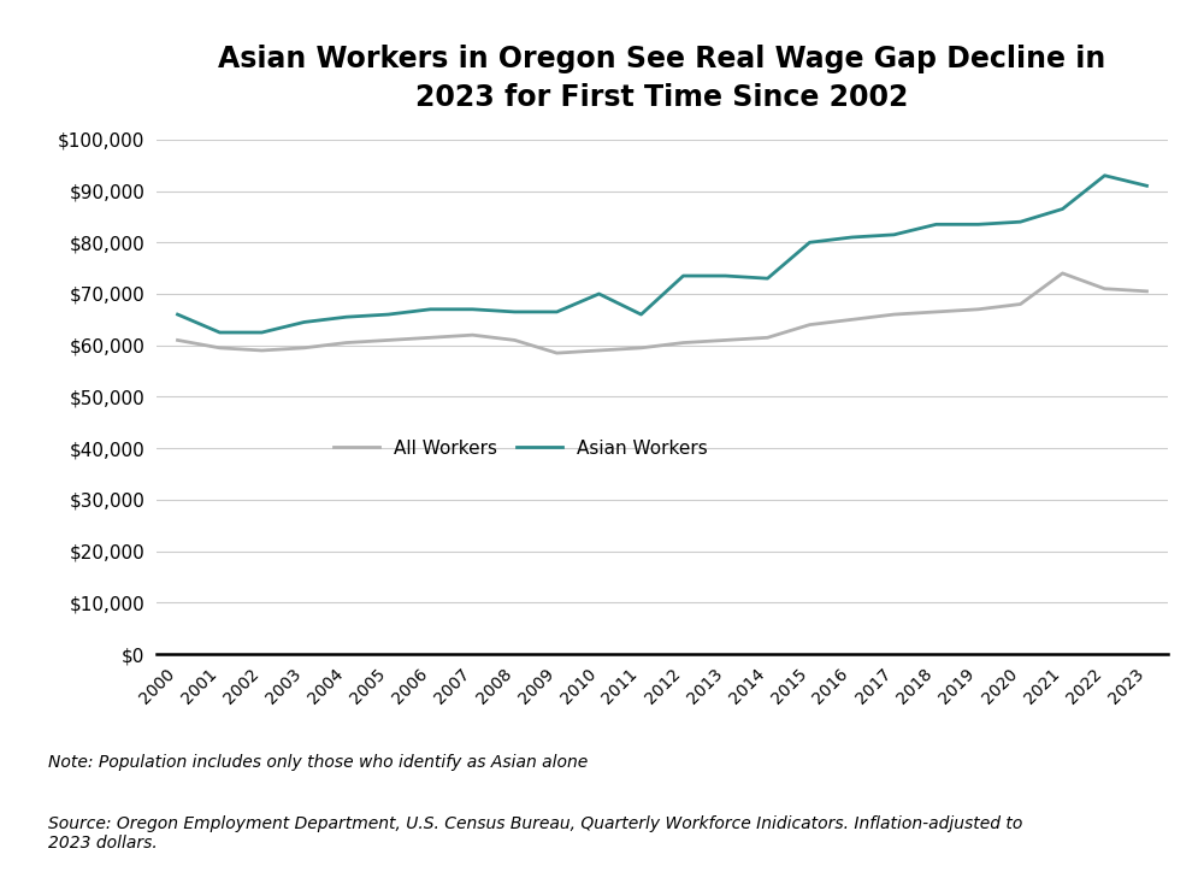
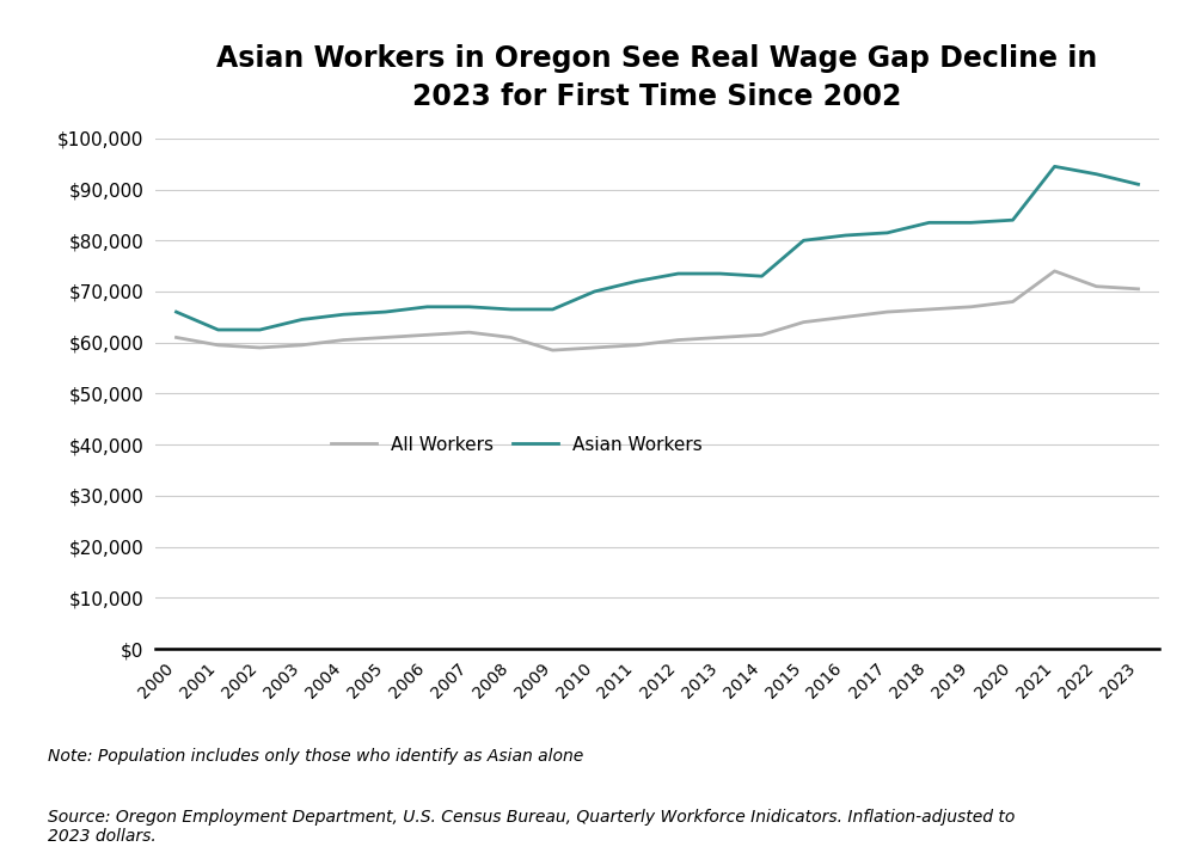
Asian Workers/2011: $66,000 -> $72,000
Asian Workers/2021: $86,500 -> $94,500
